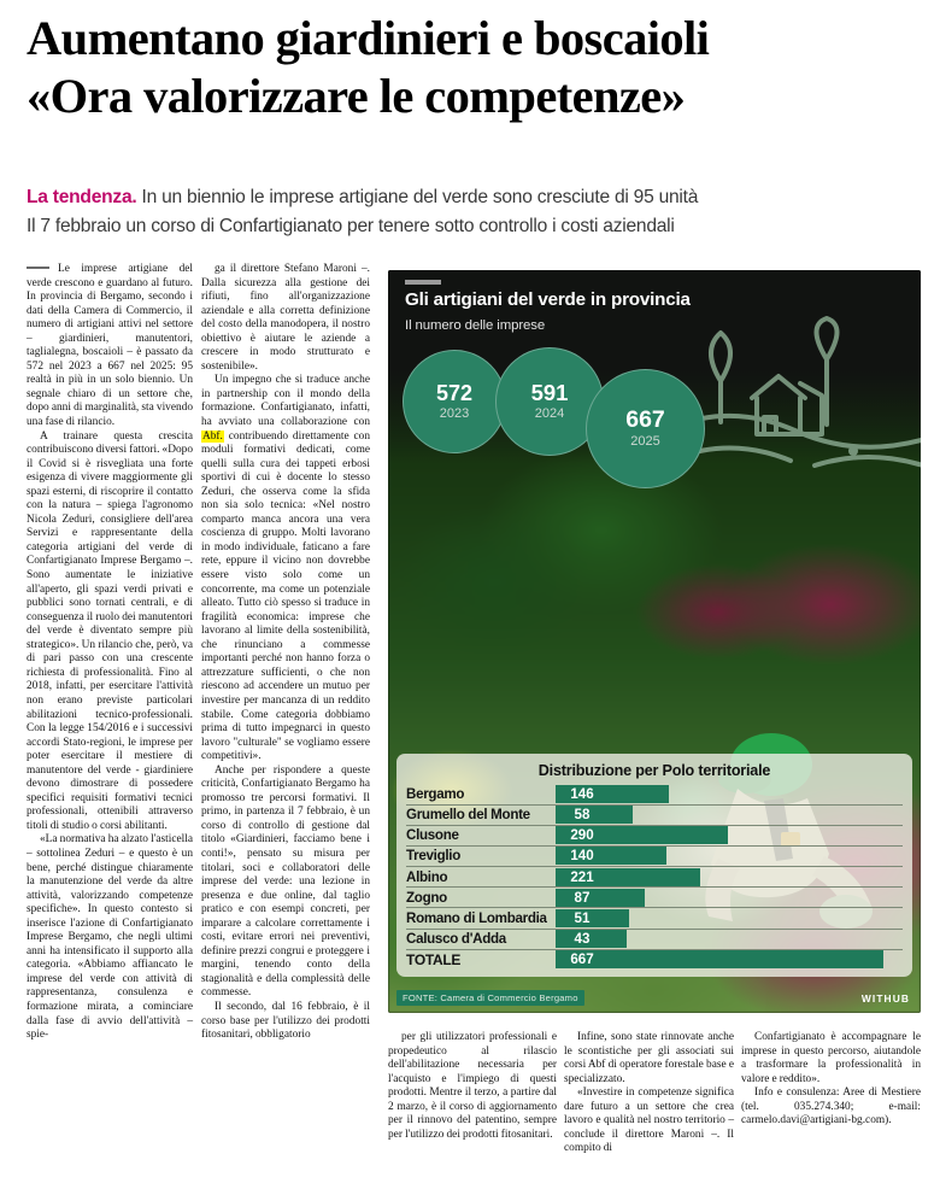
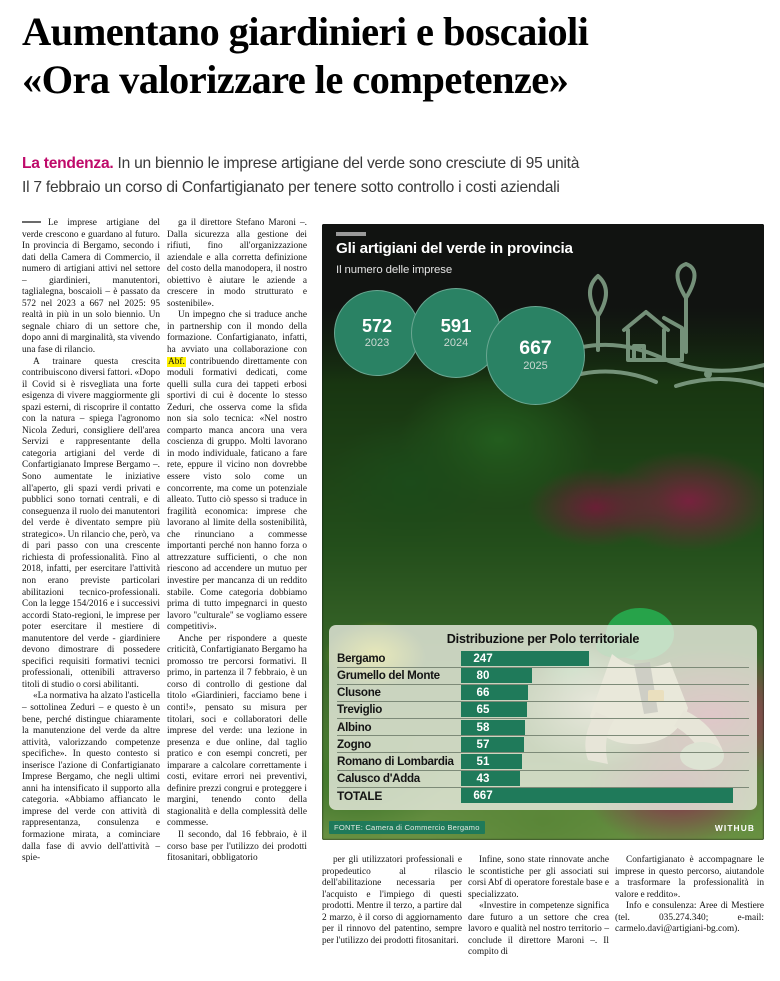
Distribuzione per Polo territoriale/Bergamo: 146 -> 247
Distribuzione per Polo territoriale/Grumello del Monte: 58 -> 80
Distribuzione per Polo territoriale/Clusone: 290 -> 66
Distribuzione per Polo territoriale/Treviglio: 140 -> 65
Distribuzione per Polo territoriale/Albino: 221 -> 58
Distribuzione per Polo territoriale/Zogno: 87 -> 57
